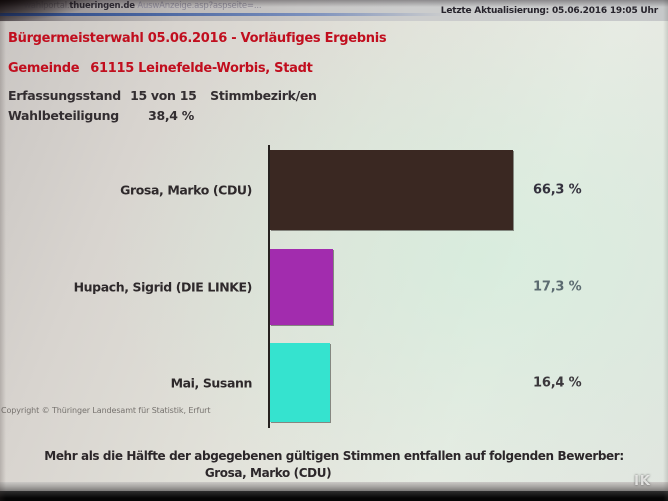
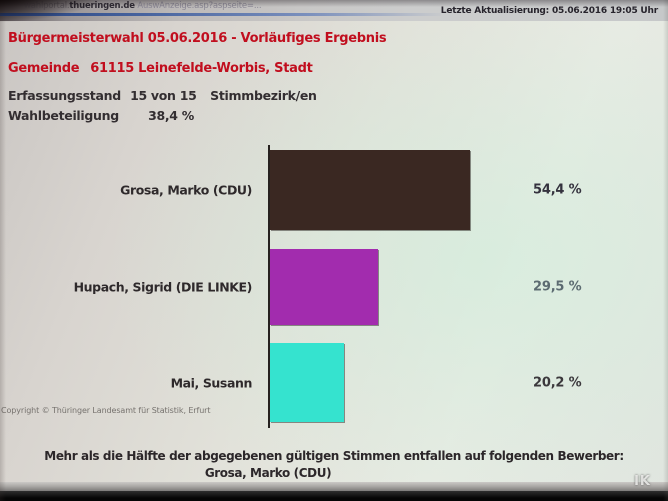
Grosa, Marko (CDU): 66,3 -> 54,4
Hupach, Sigrid (DIE LINKE): 17,3 -> 29,5
Mai, Susann: 16,4 -> 20,2
